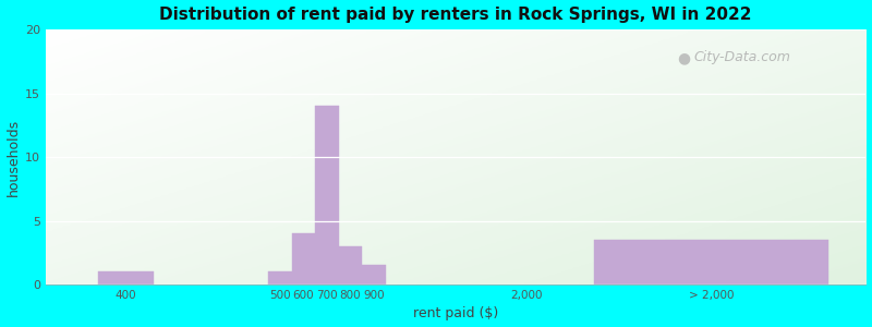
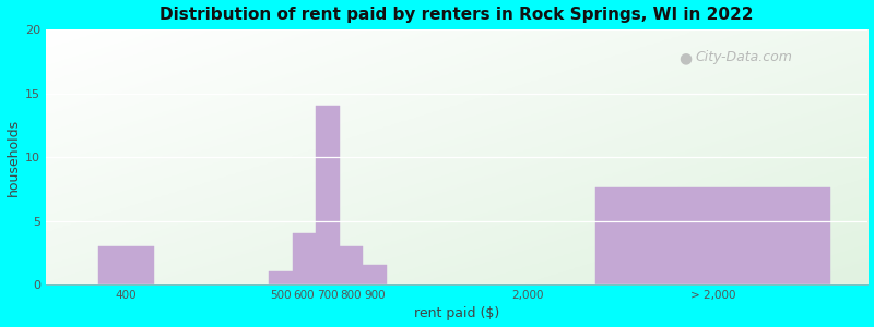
400: 1.0 -> 3.0
> 2,000: 3.5 -> 7.6
